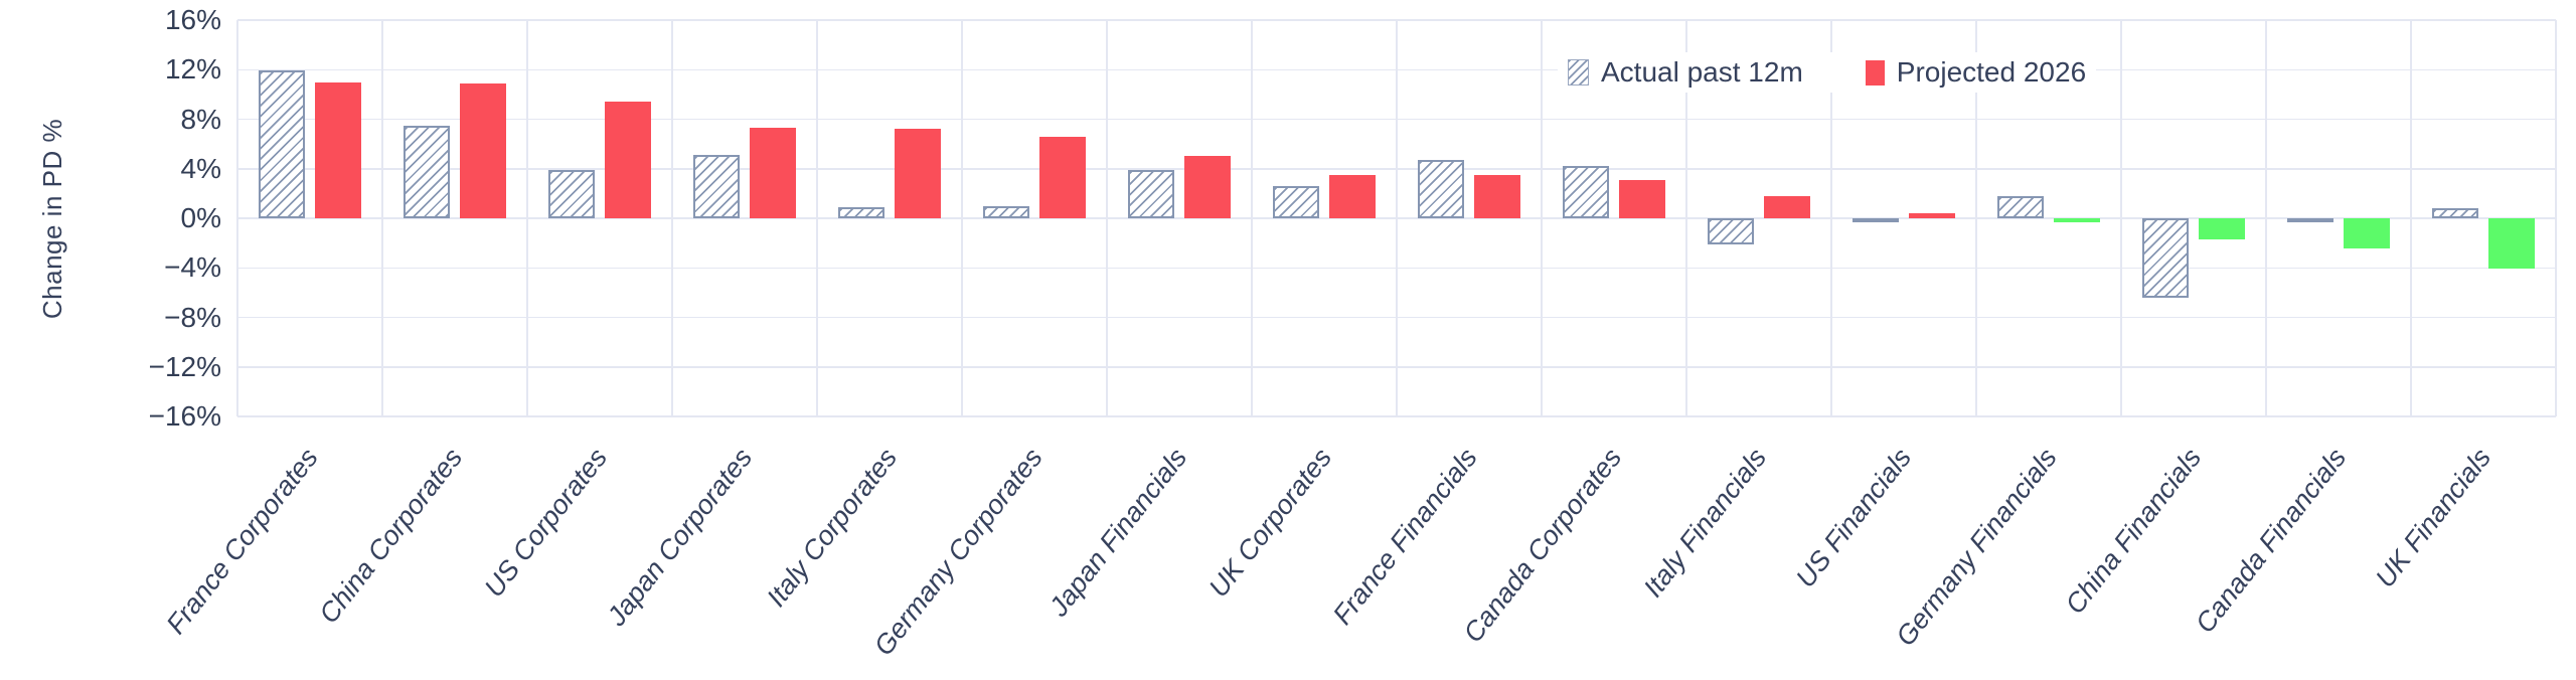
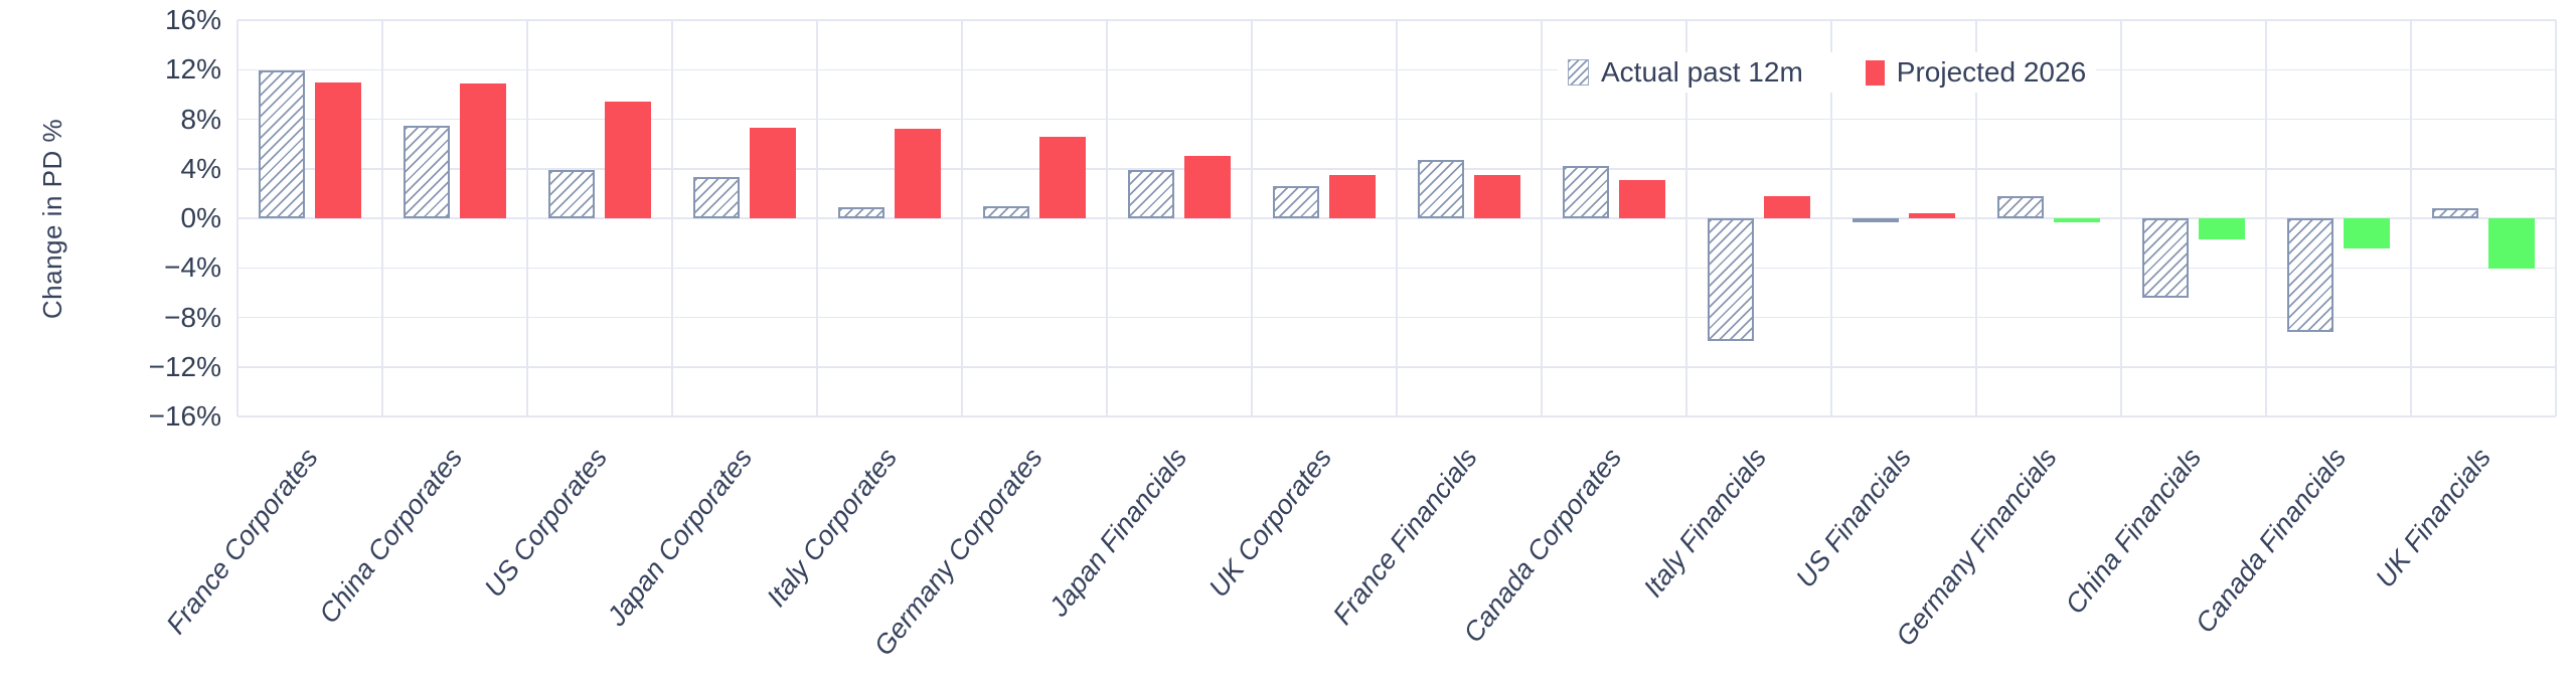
Actual past 12m/Japan Corporates: 5.1% -> 3.3%
Actual past 12m/Italy Financials: -2.1% -> -9.9%
Actual past 12m/Canada Financials: -0.3% -> -9.2%
